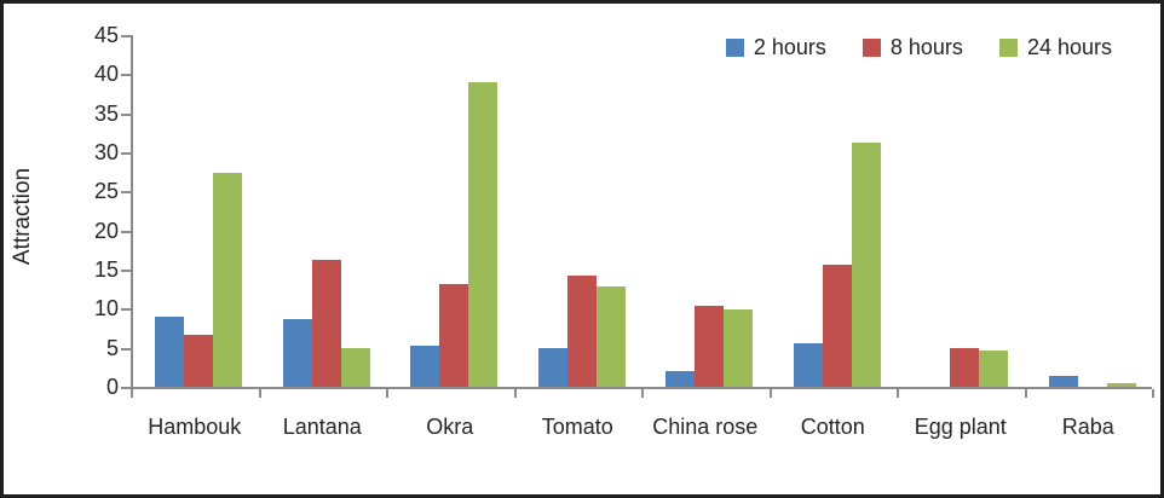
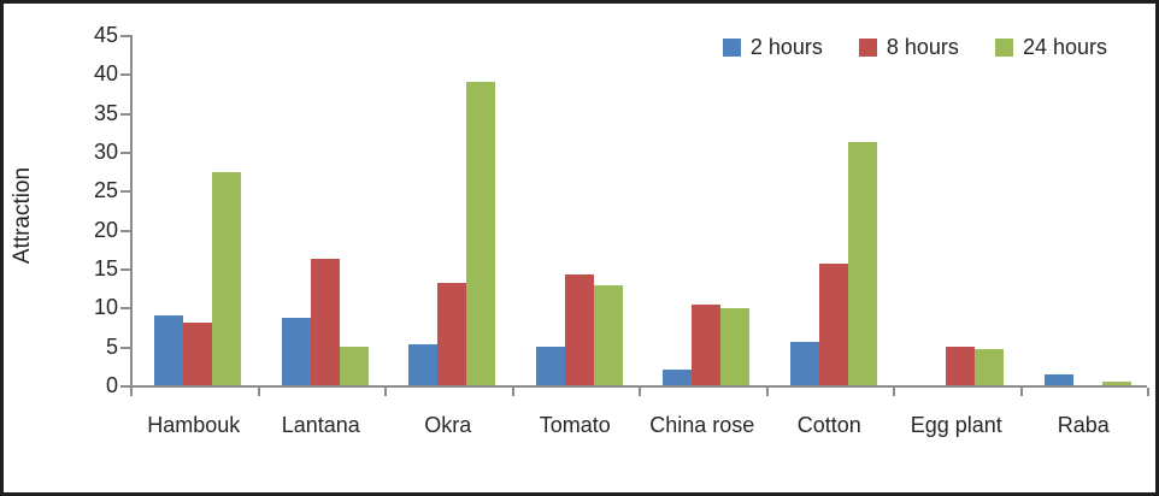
8 hours/Hambouk: 7 -> 8
